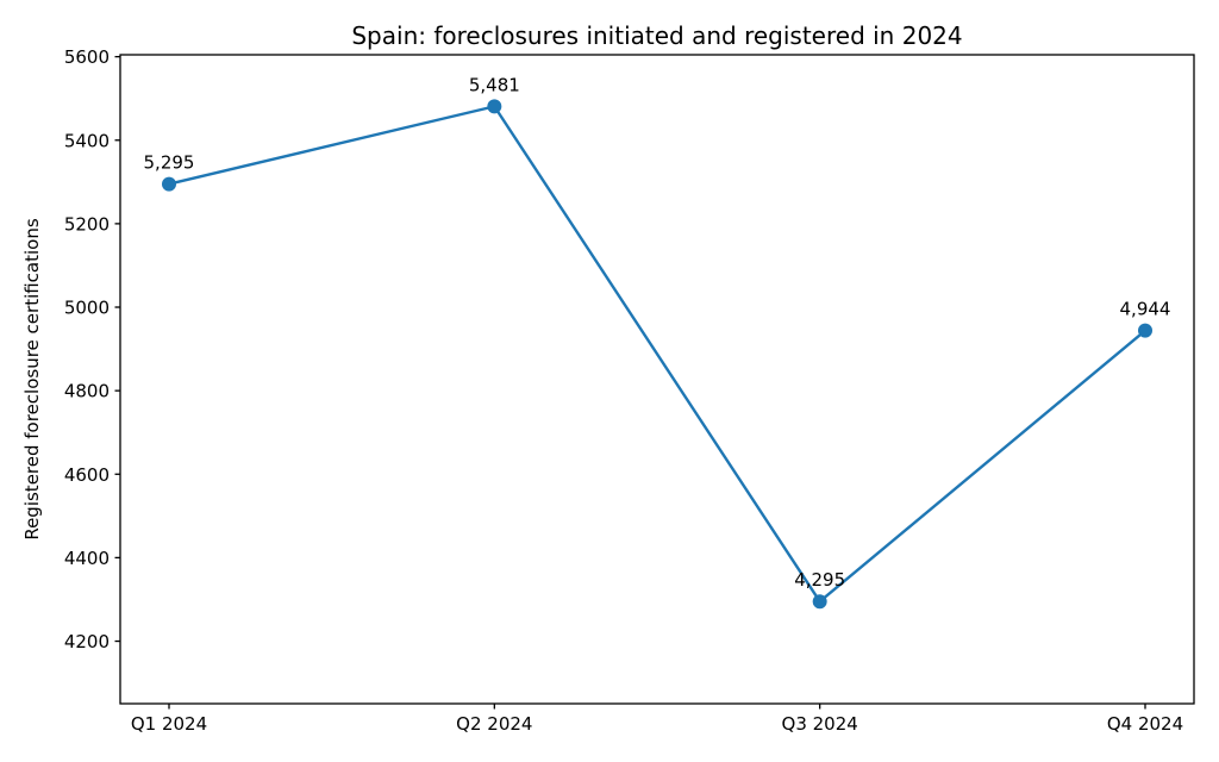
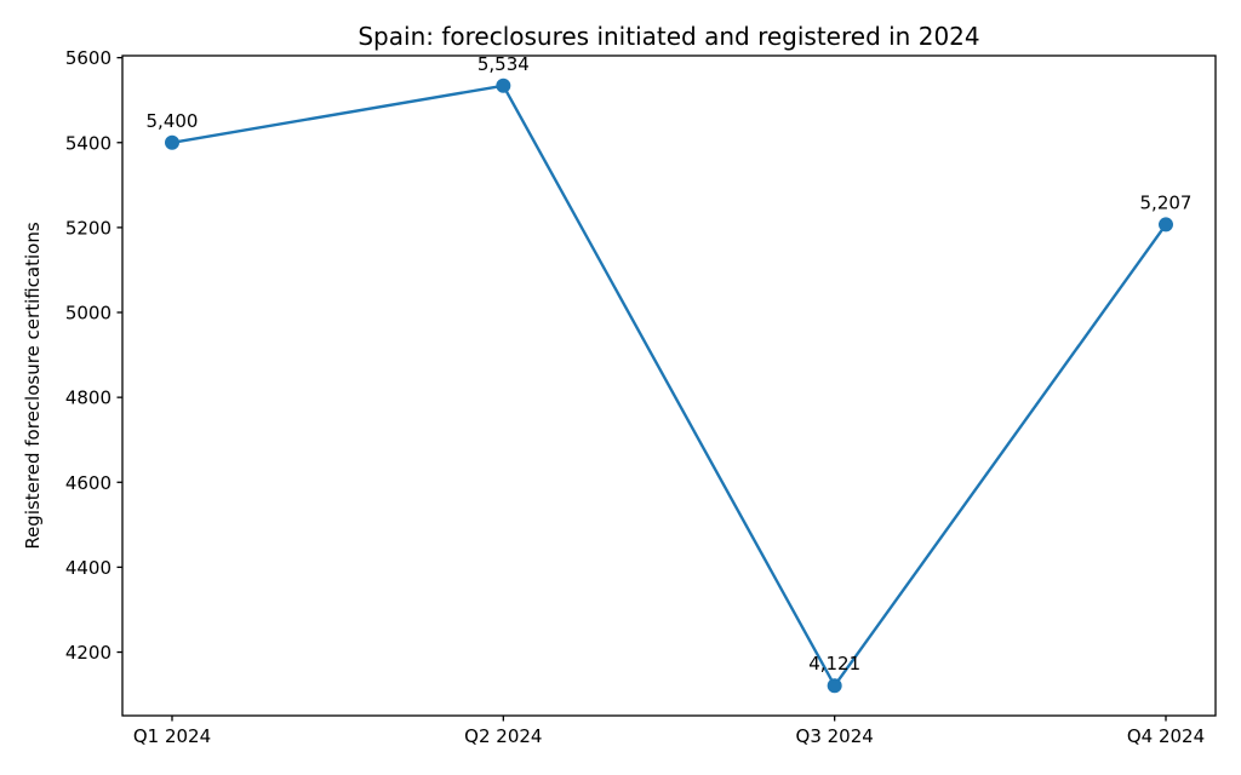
Q1 2024: 5,295 -> 5,400
Q2 2024: 5,481 -> 5,534
Q3 2024: 4,295 -> 4,121
Q4 2024: 4,944 -> 5,207
